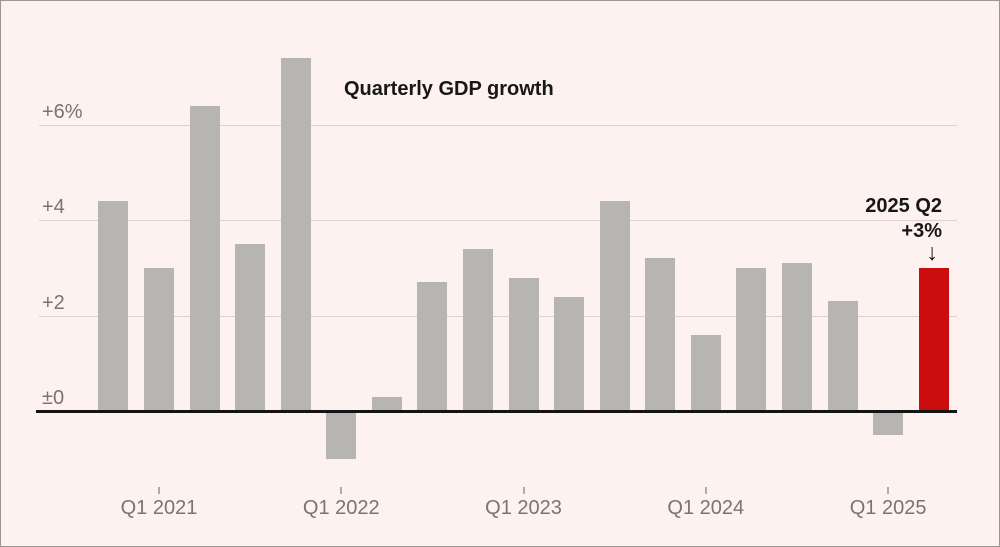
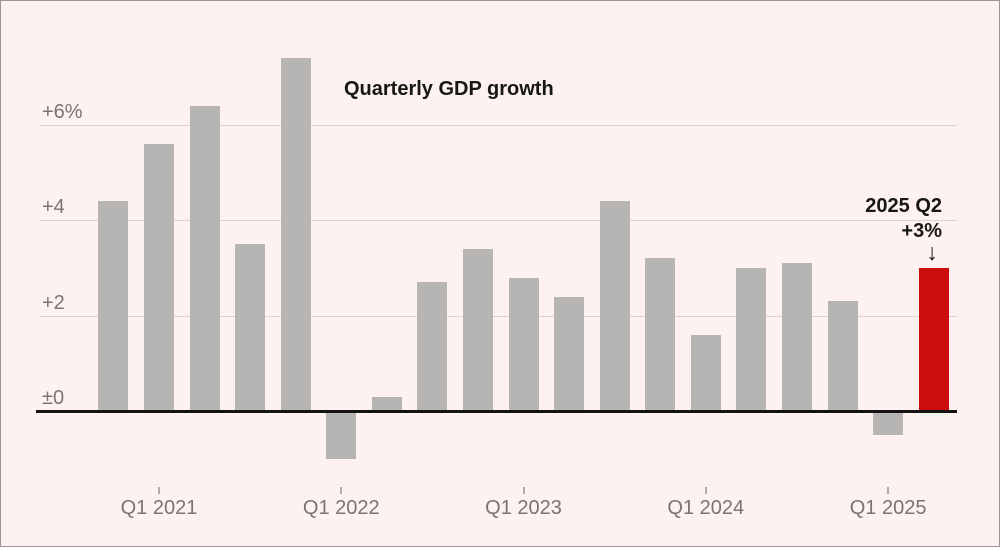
Q1 2021: 3.0% -> 5.6%
